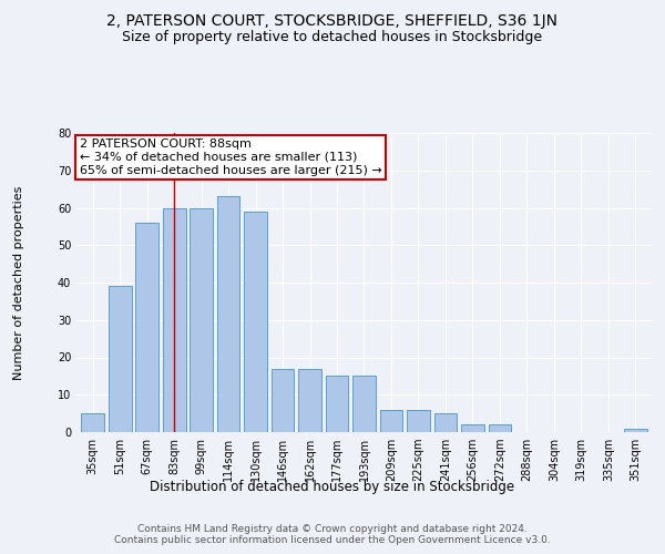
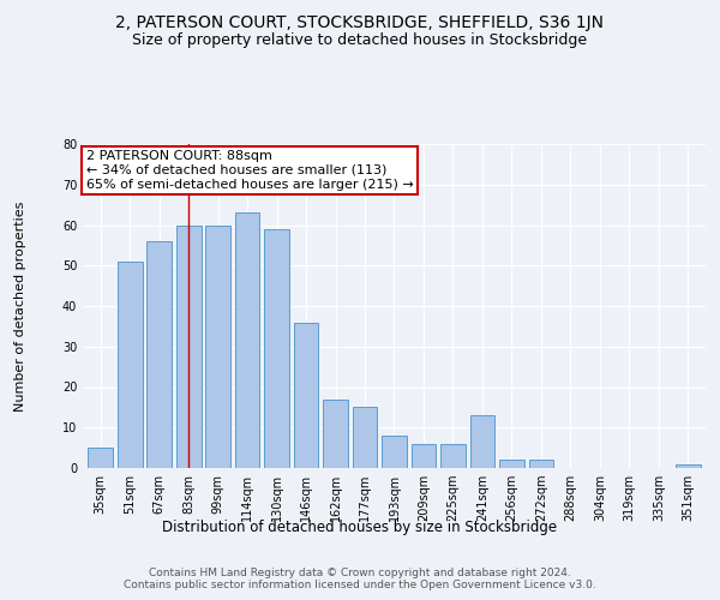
51sqm: 39 -> 51
146sqm: 17 -> 36
193sqm: 15 -> 8
241sqm: 5 -> 13
